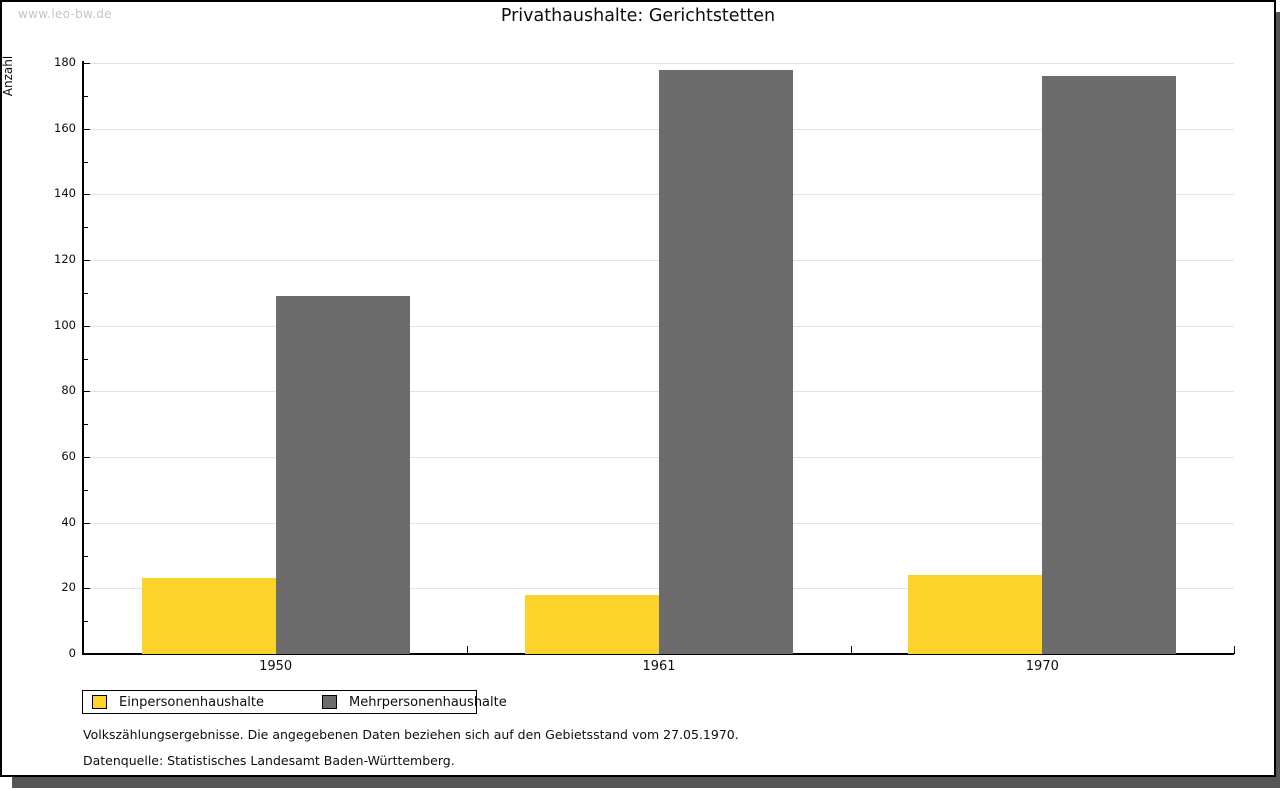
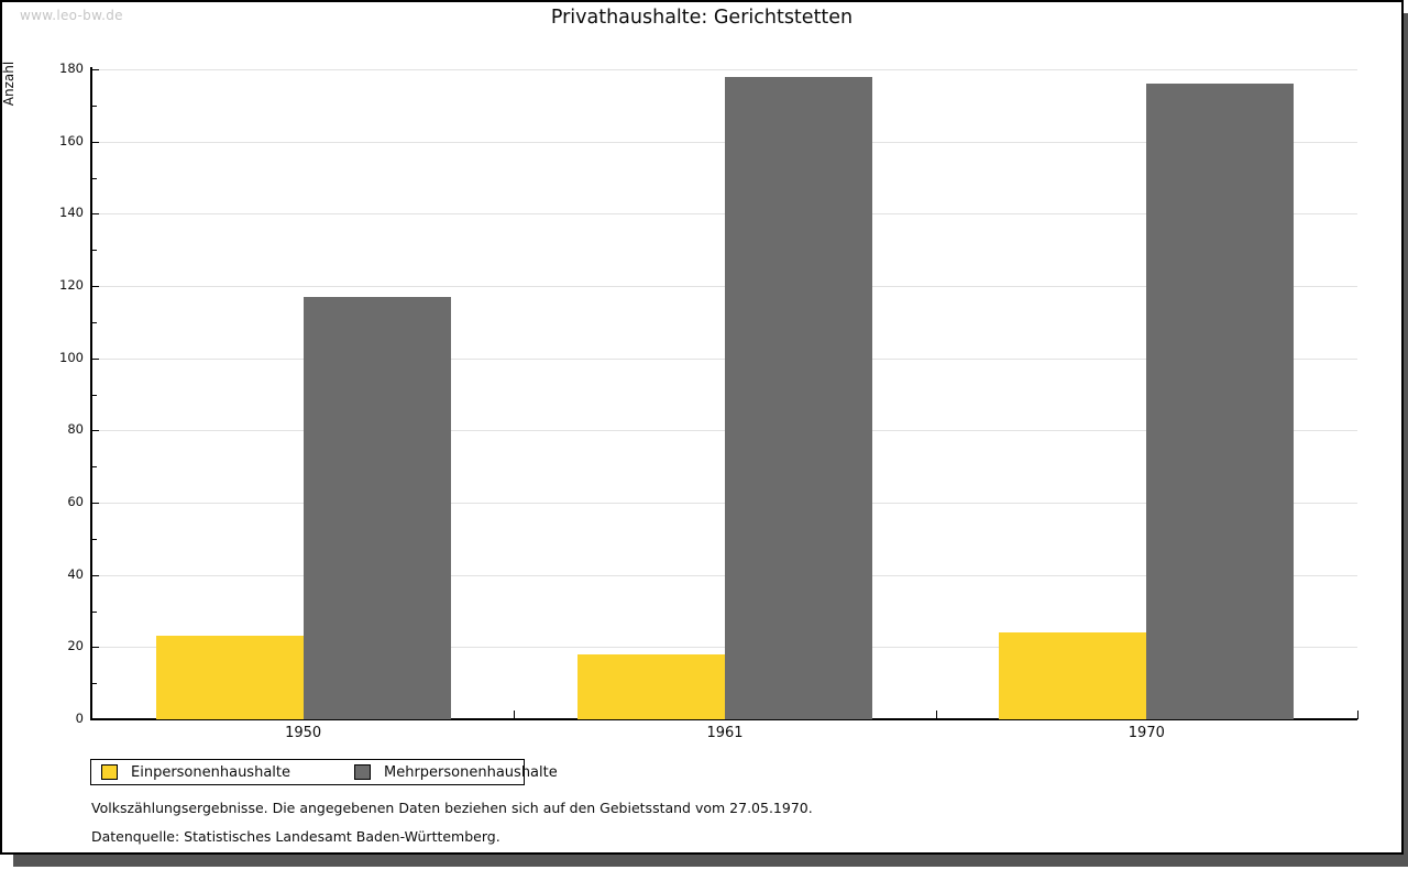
Mehrpersonenhaushalte/1950: 109 -> 117
